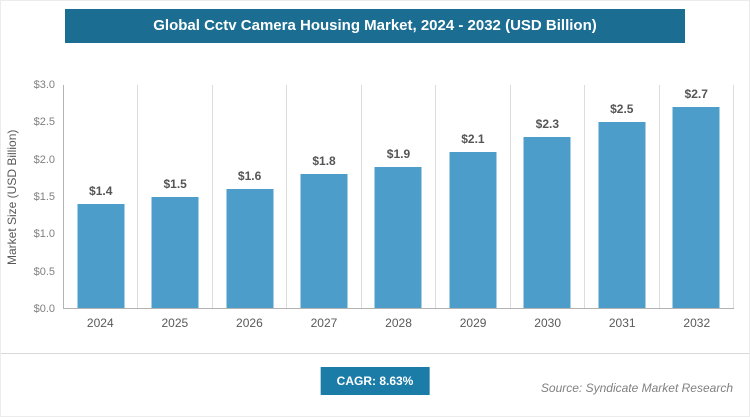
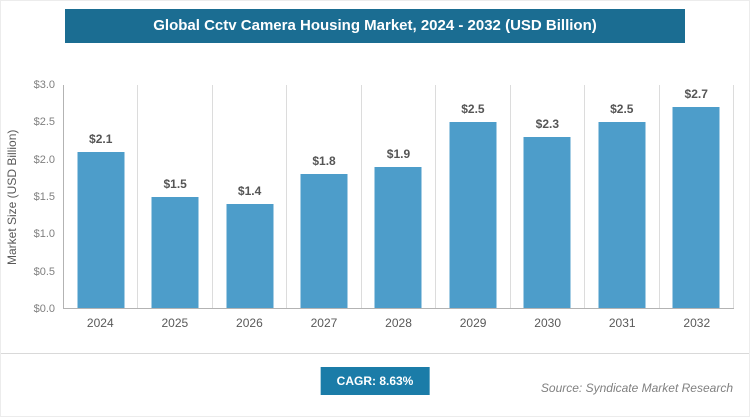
2024: $1.4 -> $2.1
2026: $1.6 -> $1.4
2029: $2.1 -> $2.5
